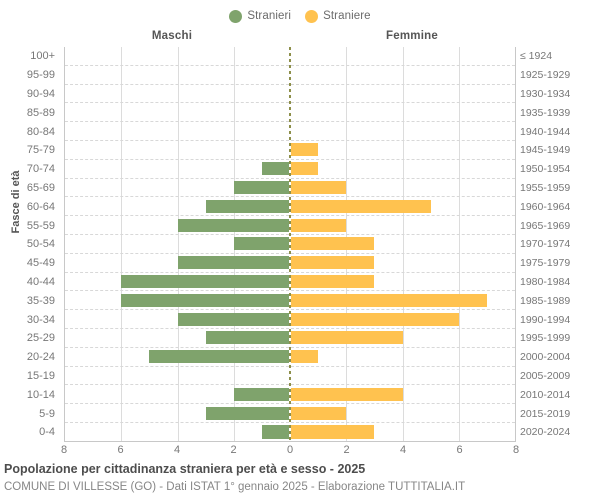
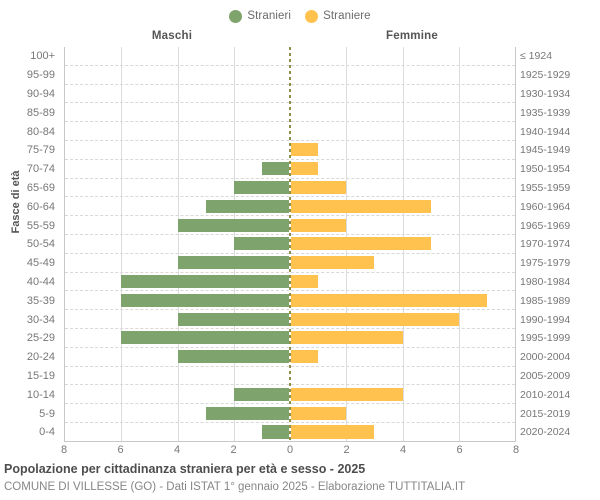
Straniere/50-54: 3 -> 5
Straniere/40-44: 3 -> 1
Stranieri/25-29: 3 -> 6
Stranieri/20-24: 5 -> 4
